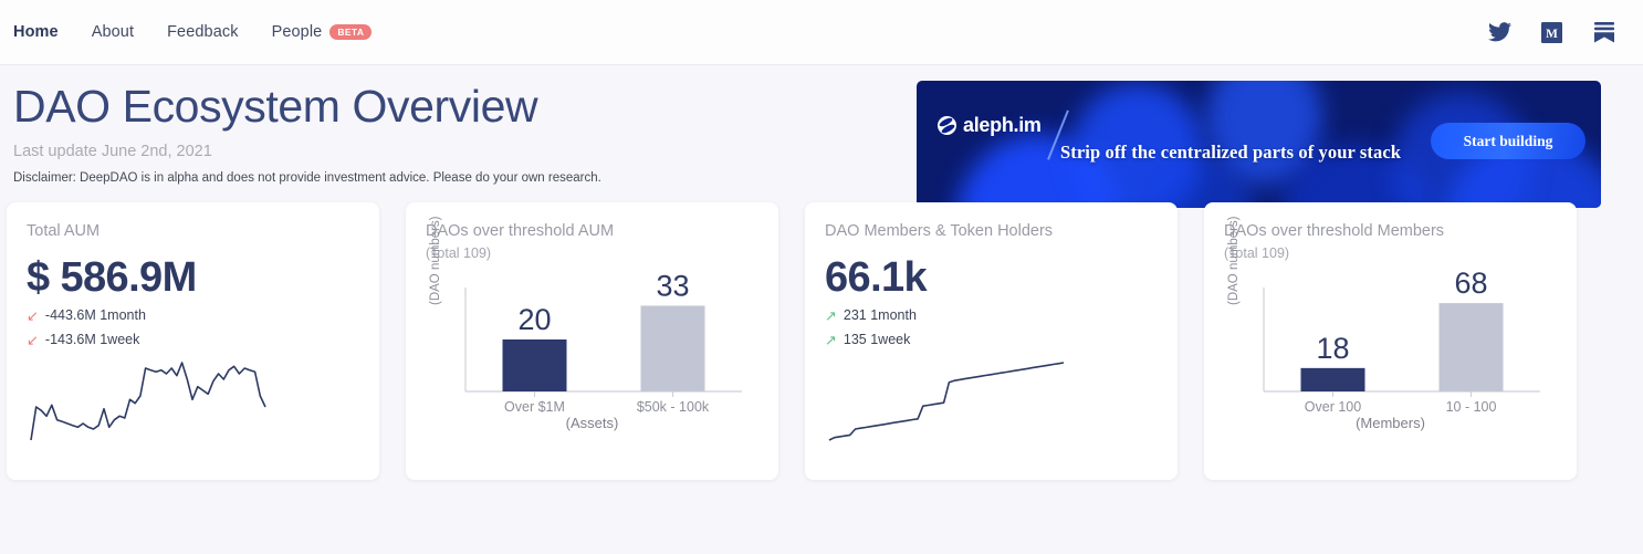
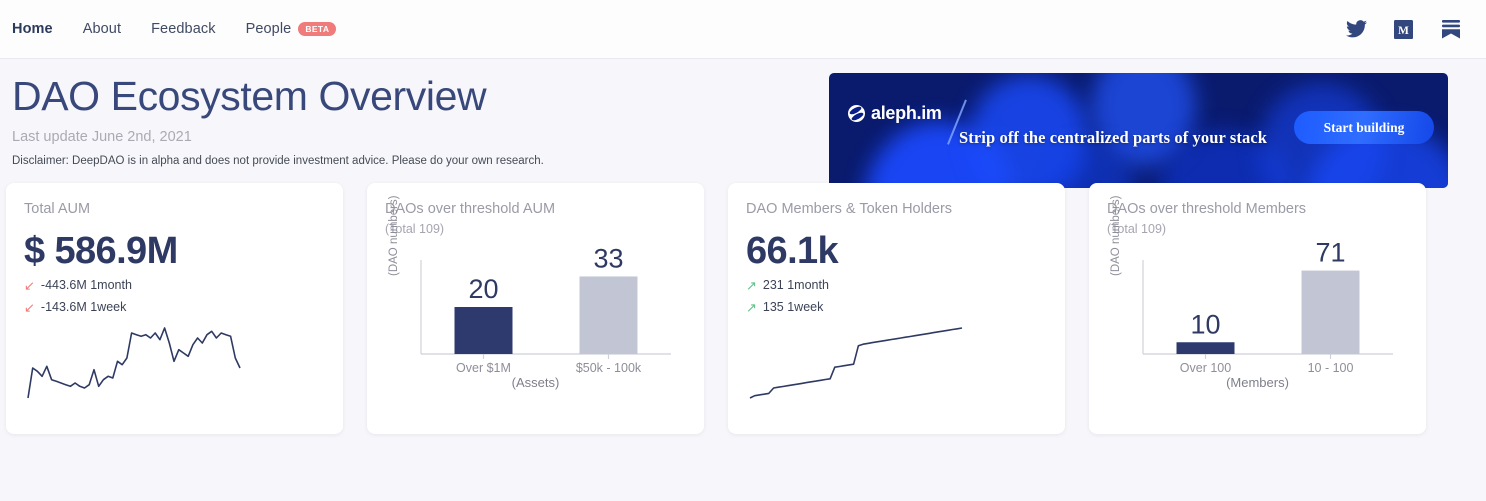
DAOs over threshold Members/Over 100: 18 -> 10
DAOs over threshold Members/10 - 100: 68 -> 71
